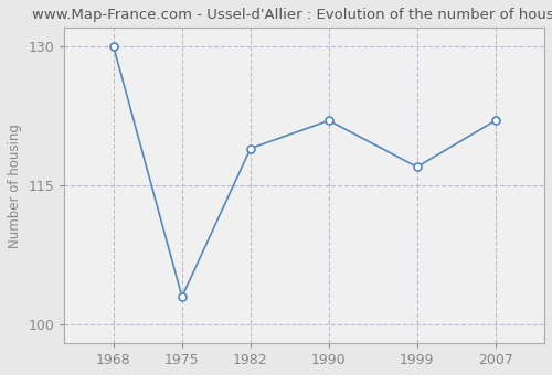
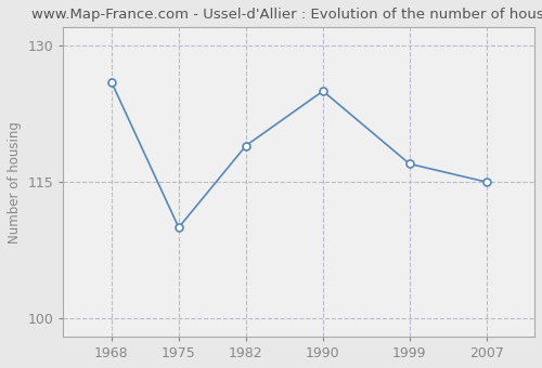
1968: 130 -> 126
1975: 103 -> 110
1990: 122 -> 125
2007: 122 -> 115
